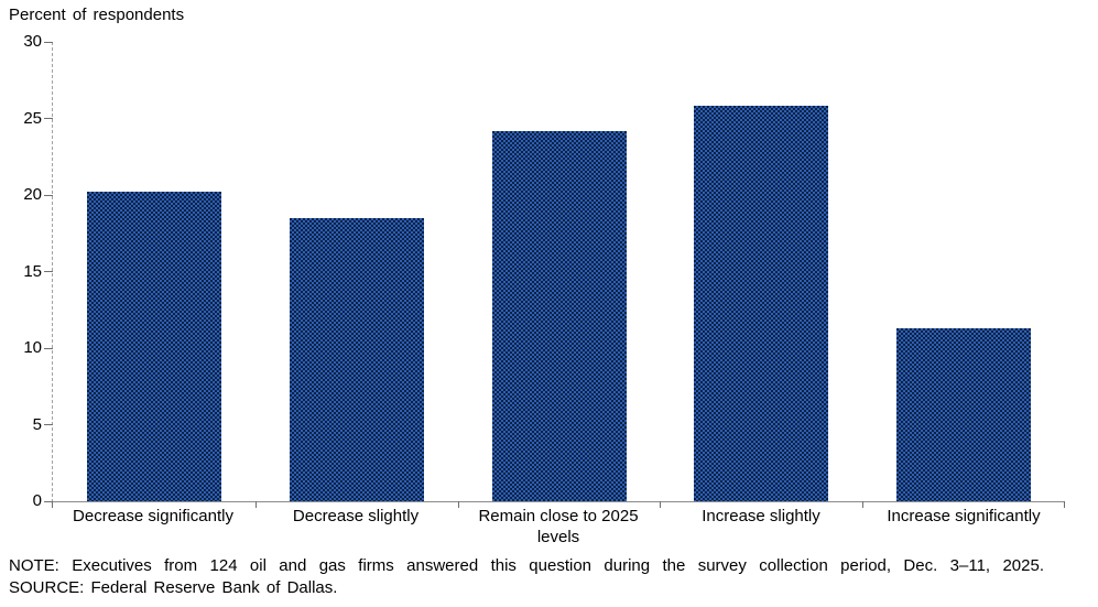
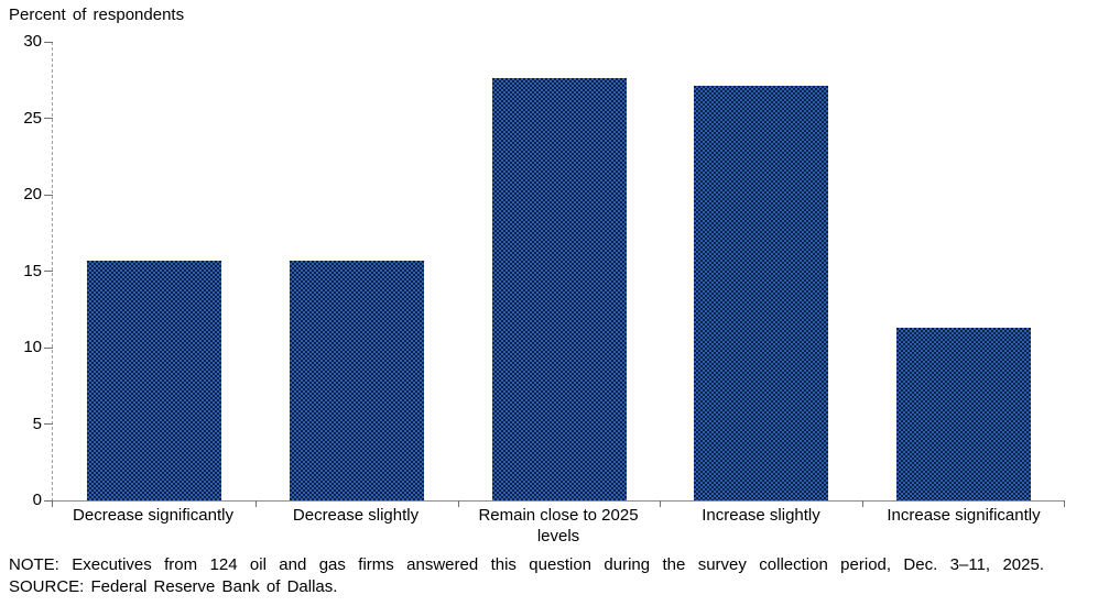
Decrease significantly: 20.2 -> 15.7
Decrease slightly: 18.5 -> 15.7
Remain close to 2025 levels: 24.2 -> 27.6
Increase slightly: 25.8 -> 27.1
